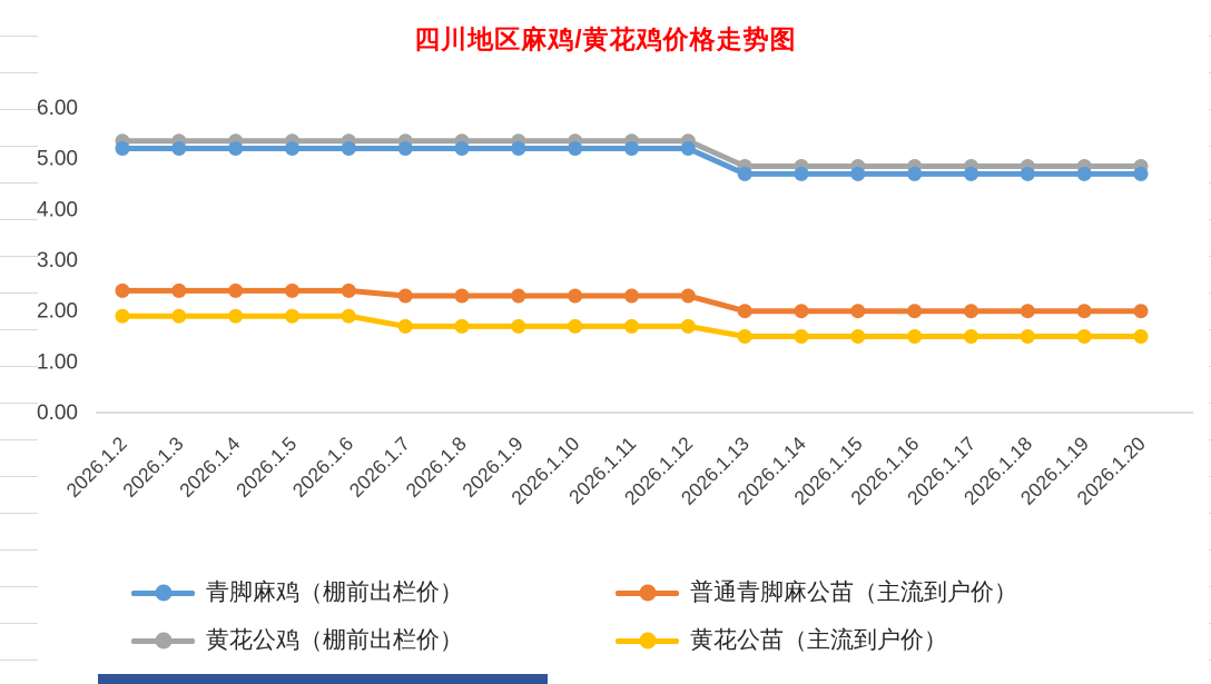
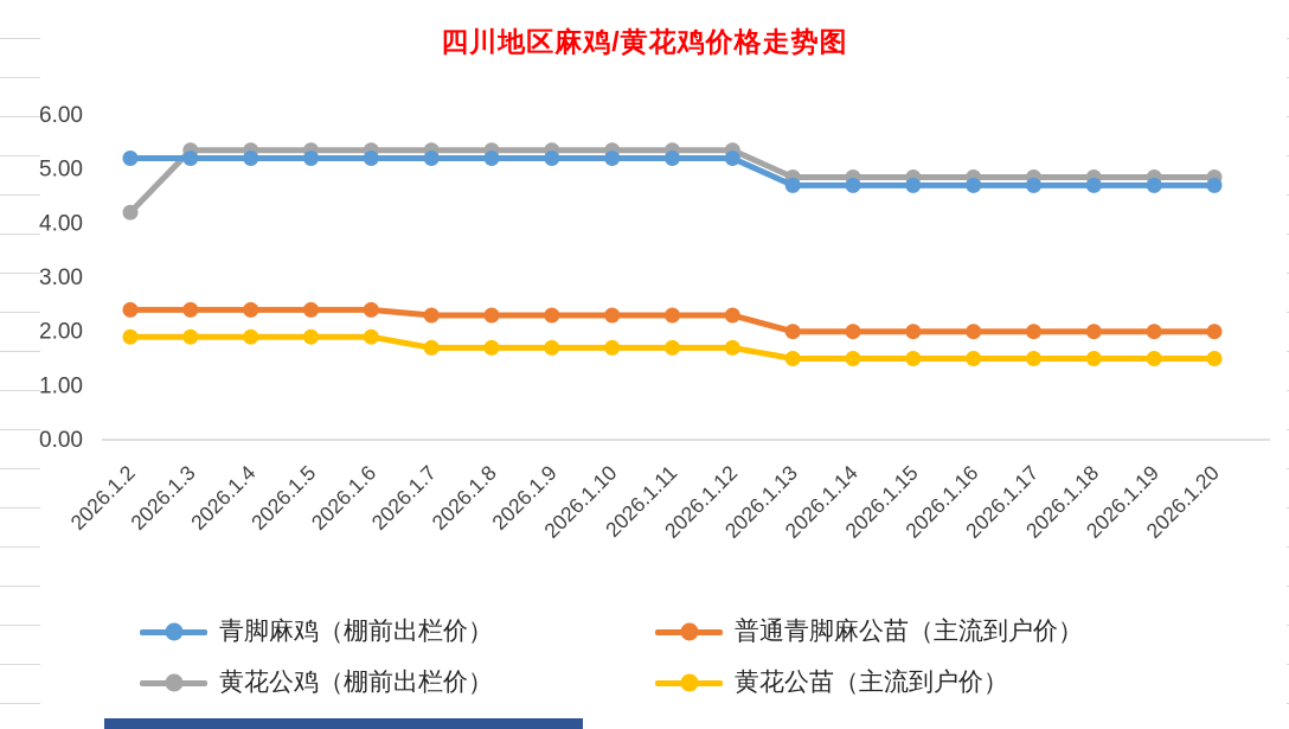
黄花公鸡（棚前出栏价）/2026.1.2: 5.3 -> 4.2
